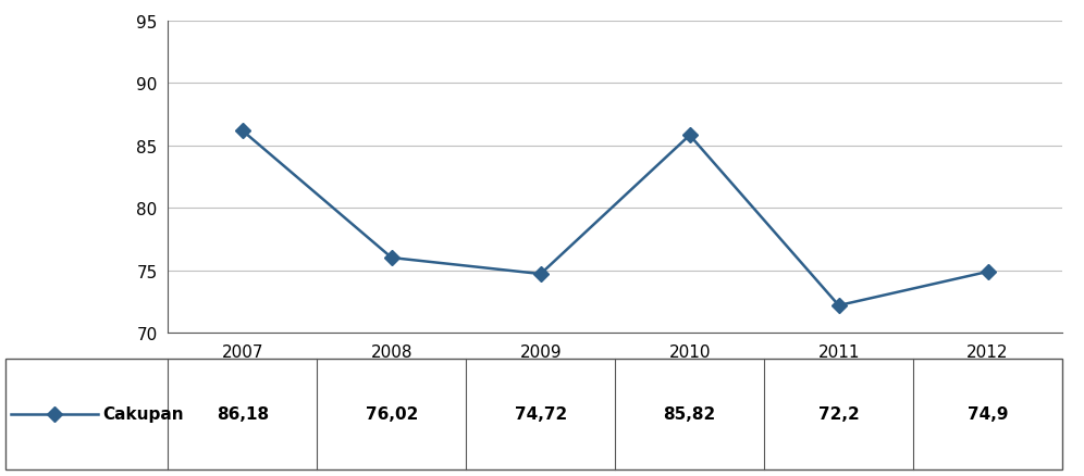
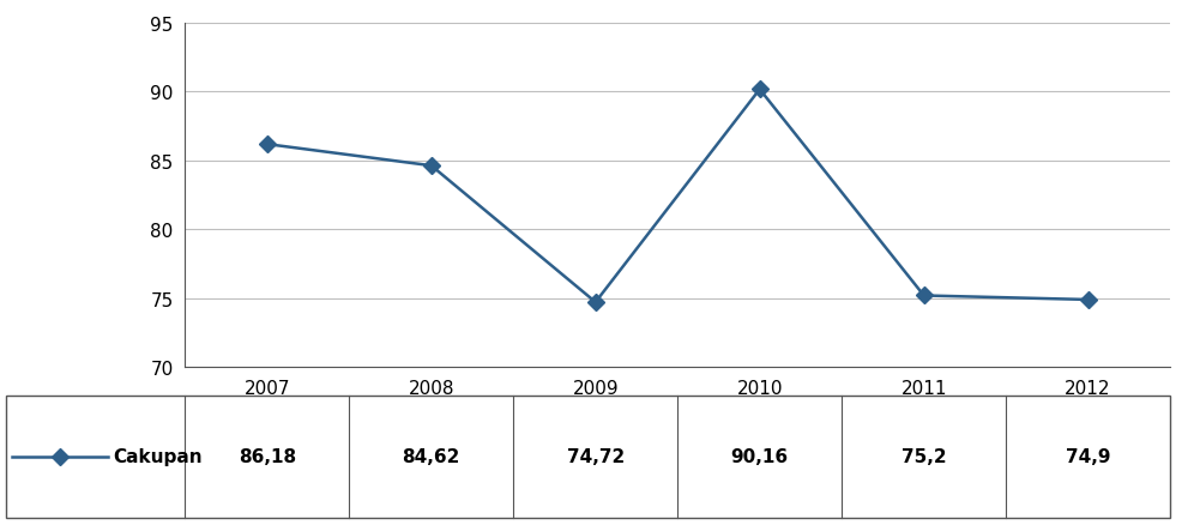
2008: 76,02 -> 84,62
2010: 85,82 -> 90,16
2011: 72,2 -> 75,2
